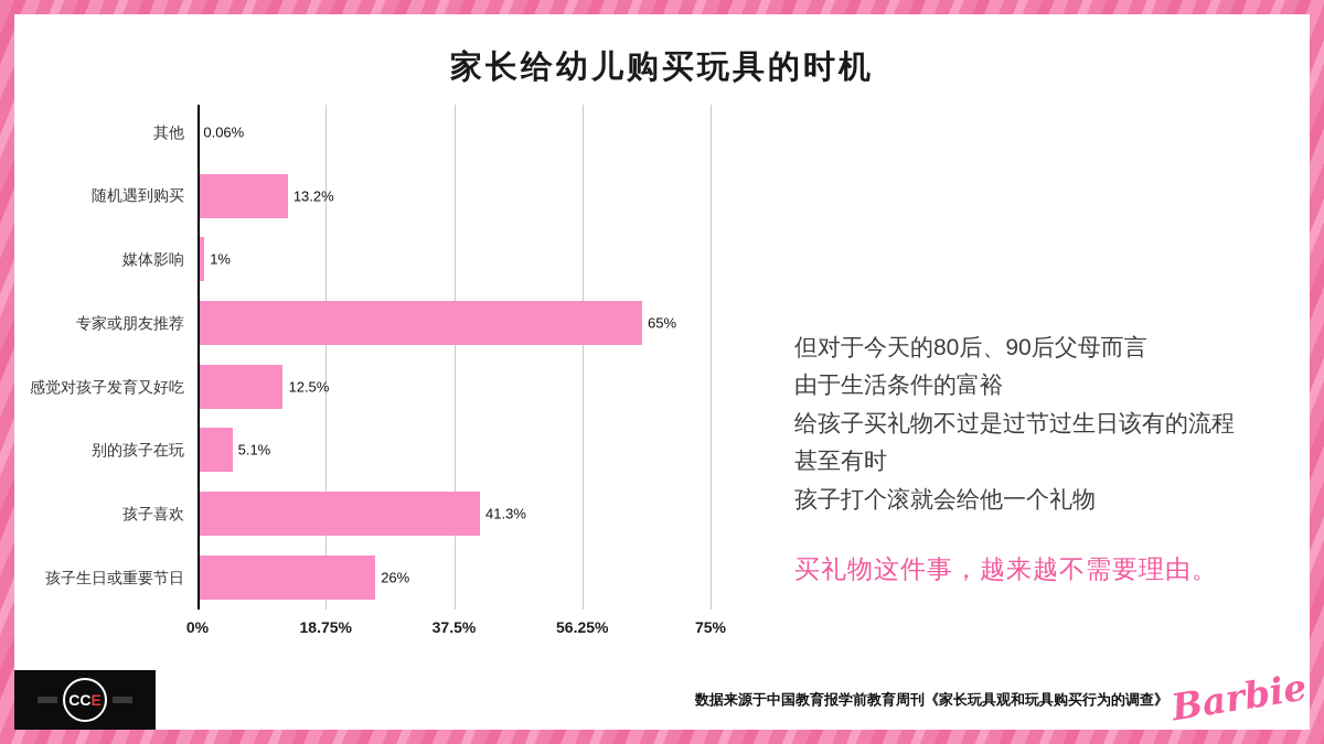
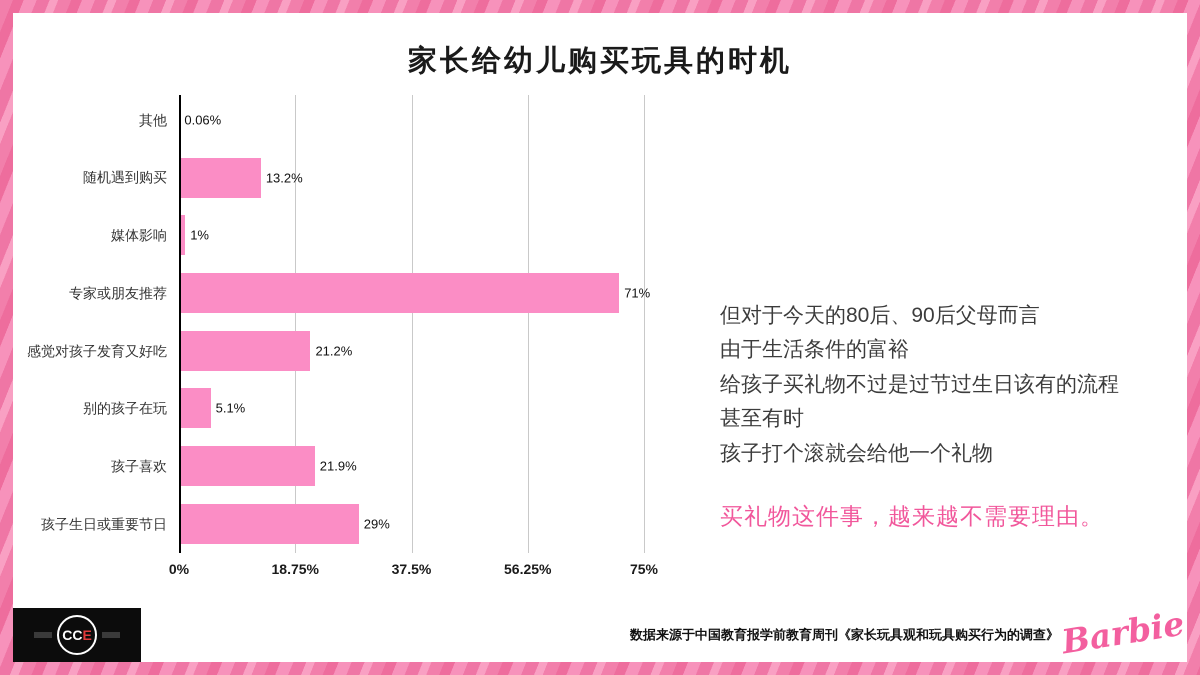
专家或朋友推荐: 65% -> 71%
感觉对孩子发育又好吃: 12.5% -> 21.2%
孩子喜欢: 41.3% -> 21.9%
孩子生日或重要节日: 26% -> 29%
